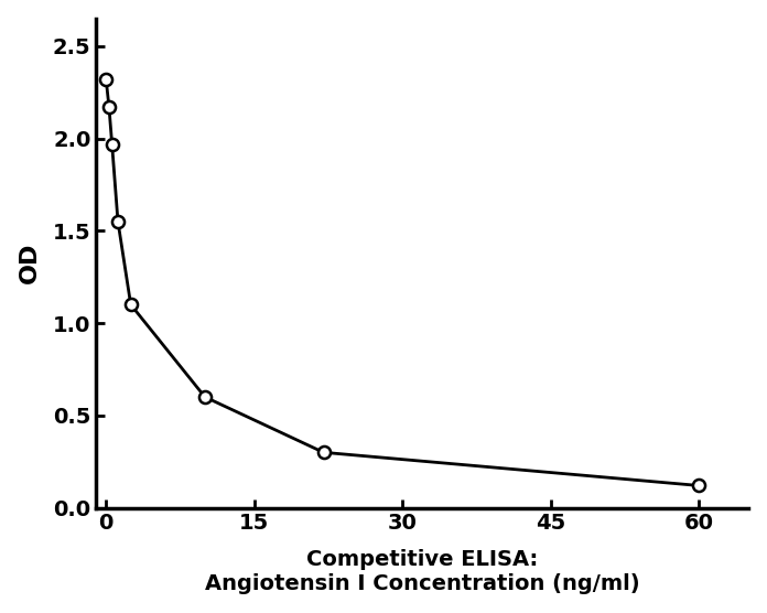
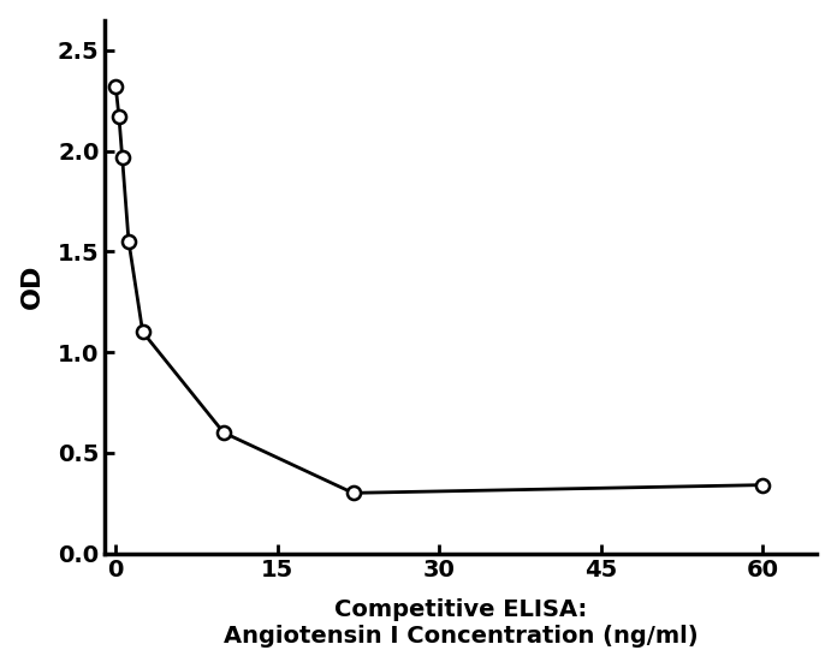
60: 0.12 -> 0.34
